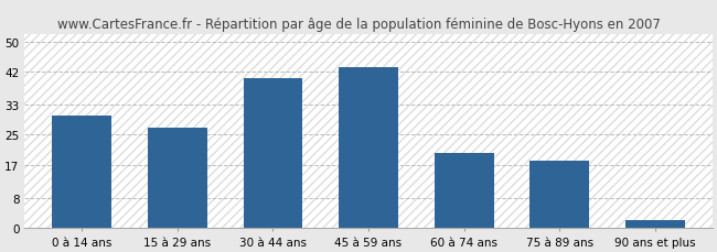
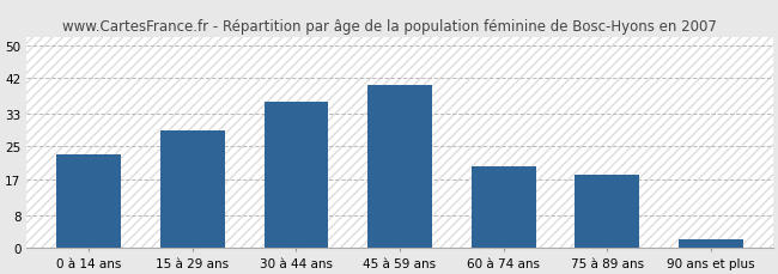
0 à 14 ans: 30 -> 23
15 à 29 ans: 27 -> 29
30 à 44 ans: 40 -> 36
45 à 59 ans: 43 -> 40
